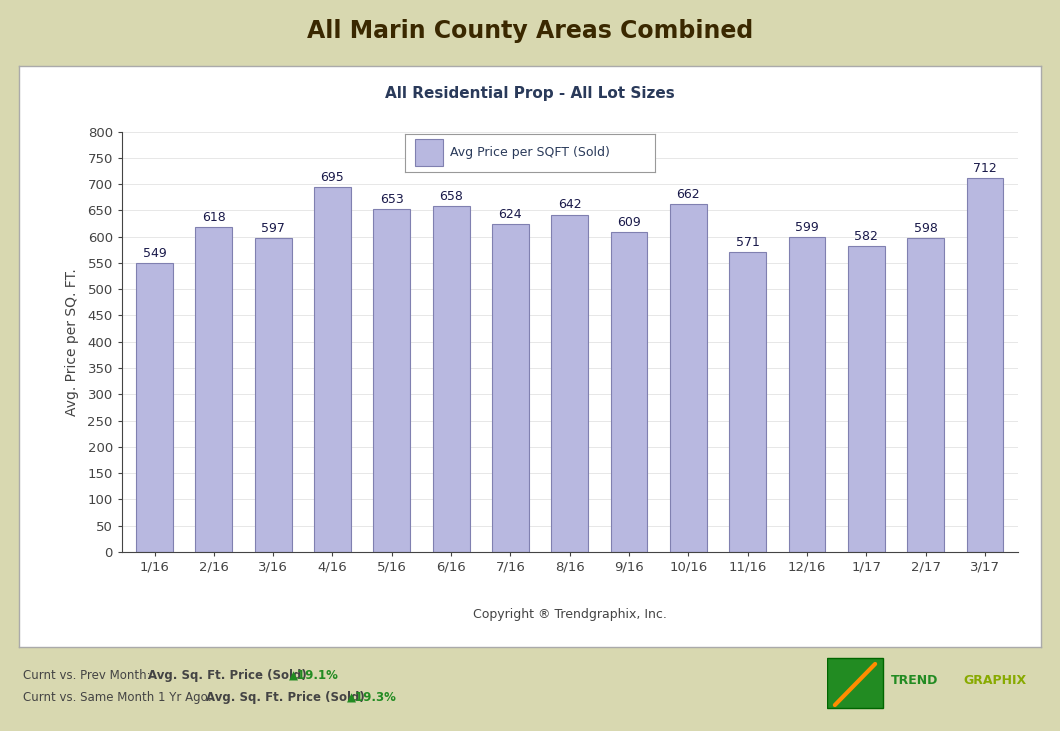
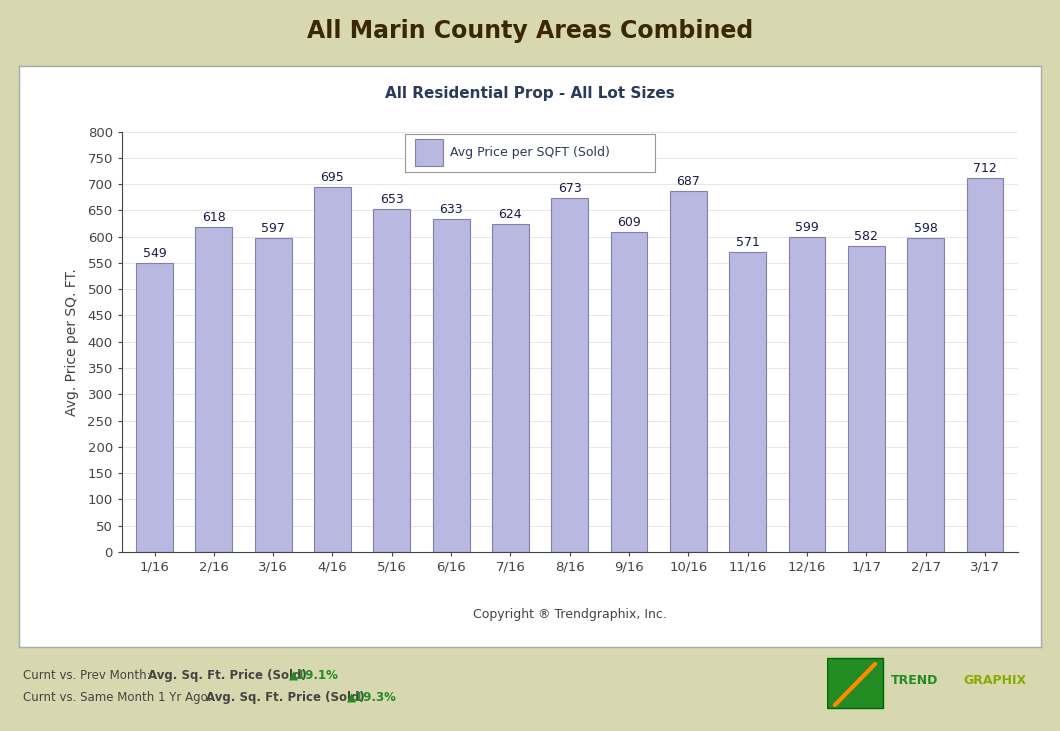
6/16: 658 -> 633
8/16: 642 -> 673
10/16: 662 -> 687
